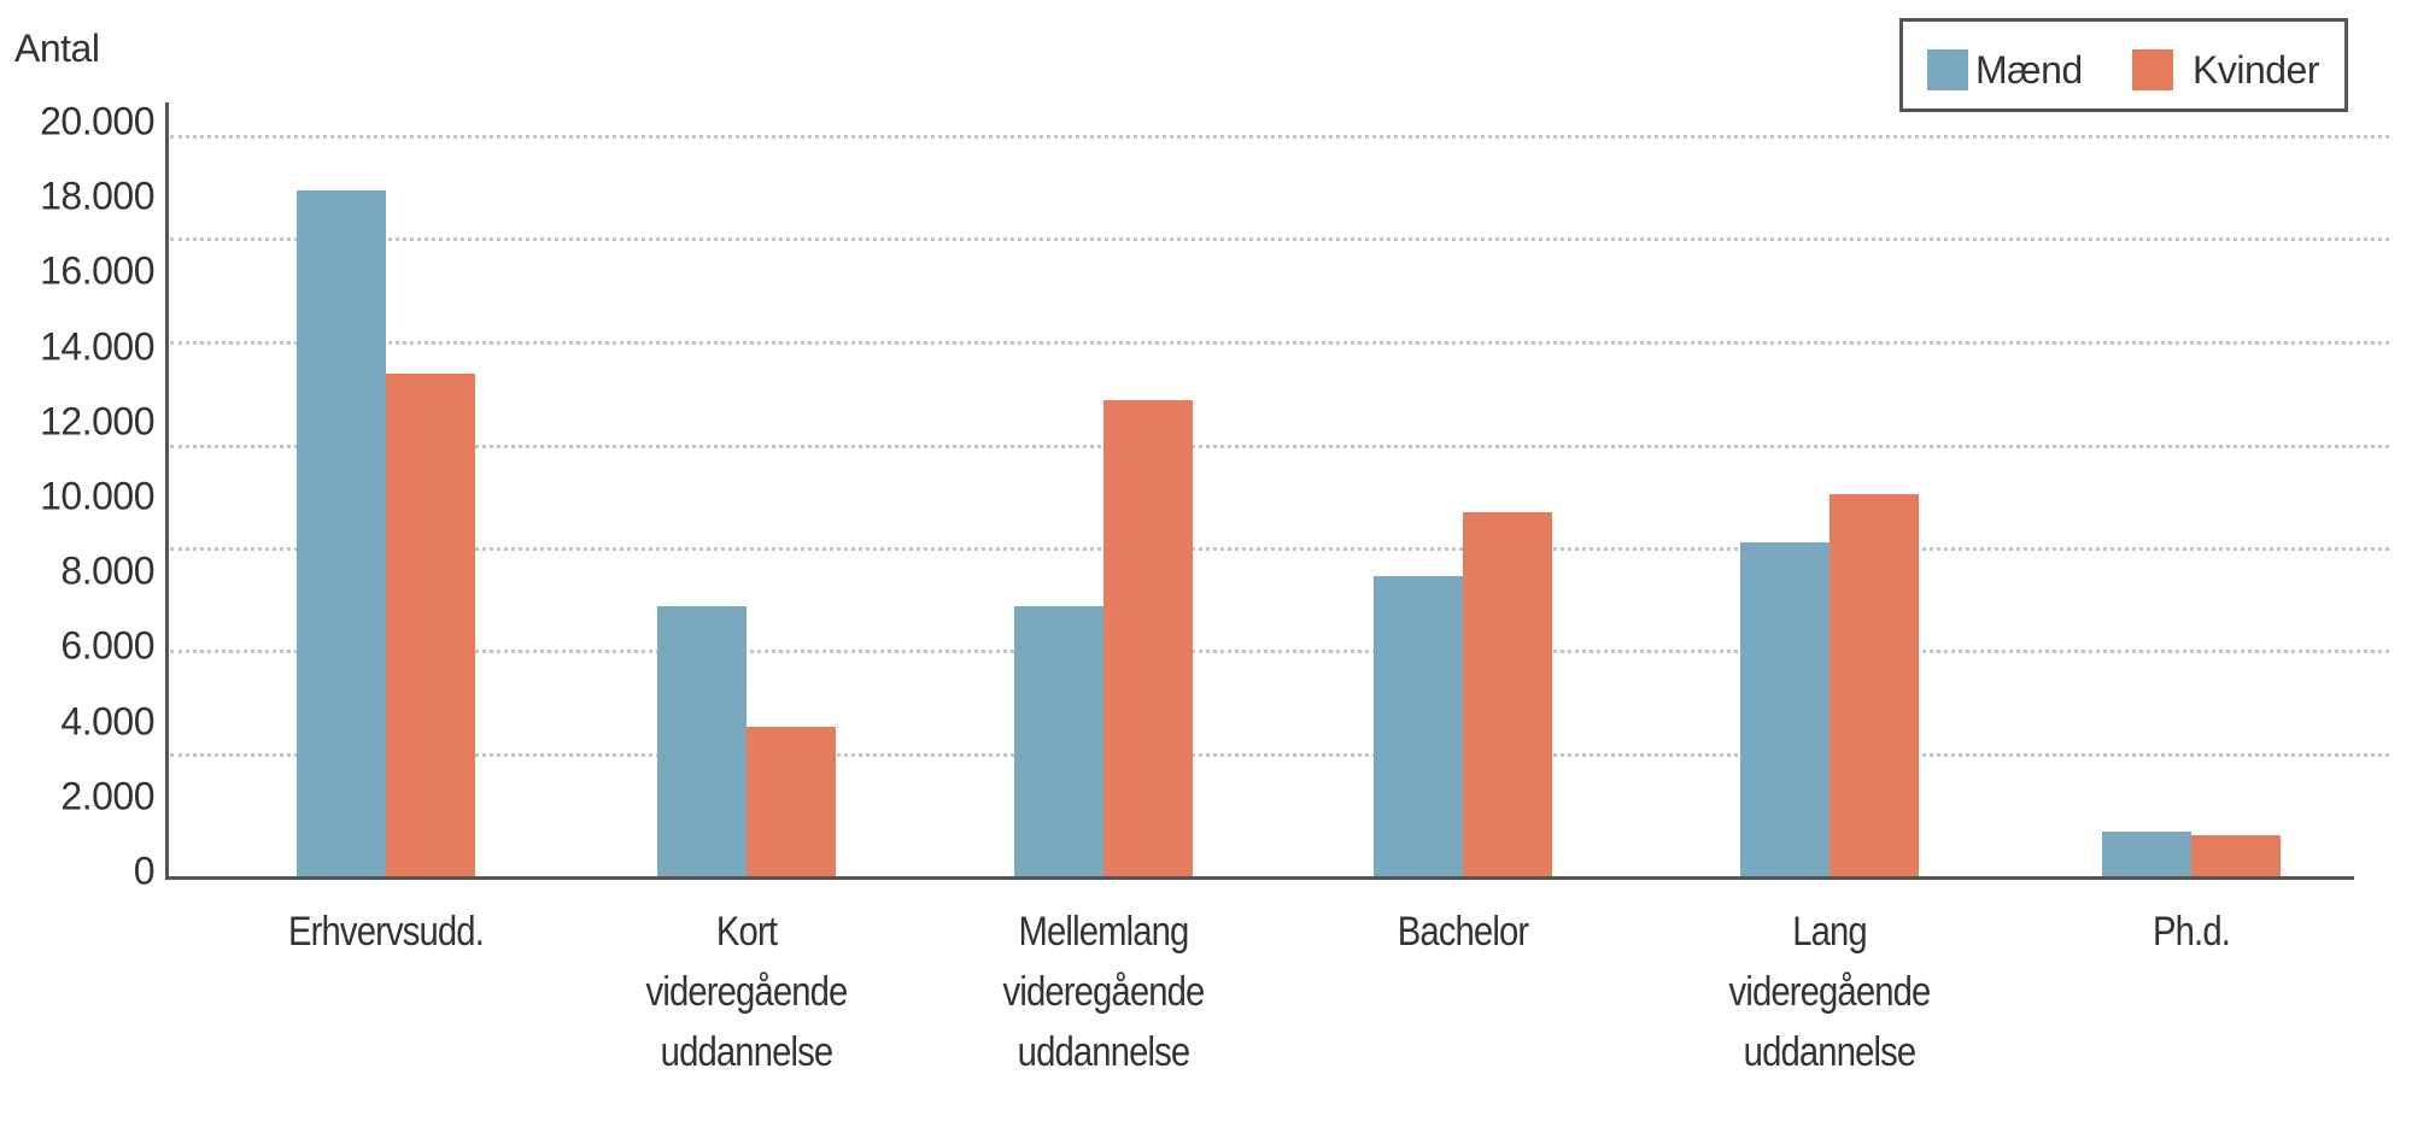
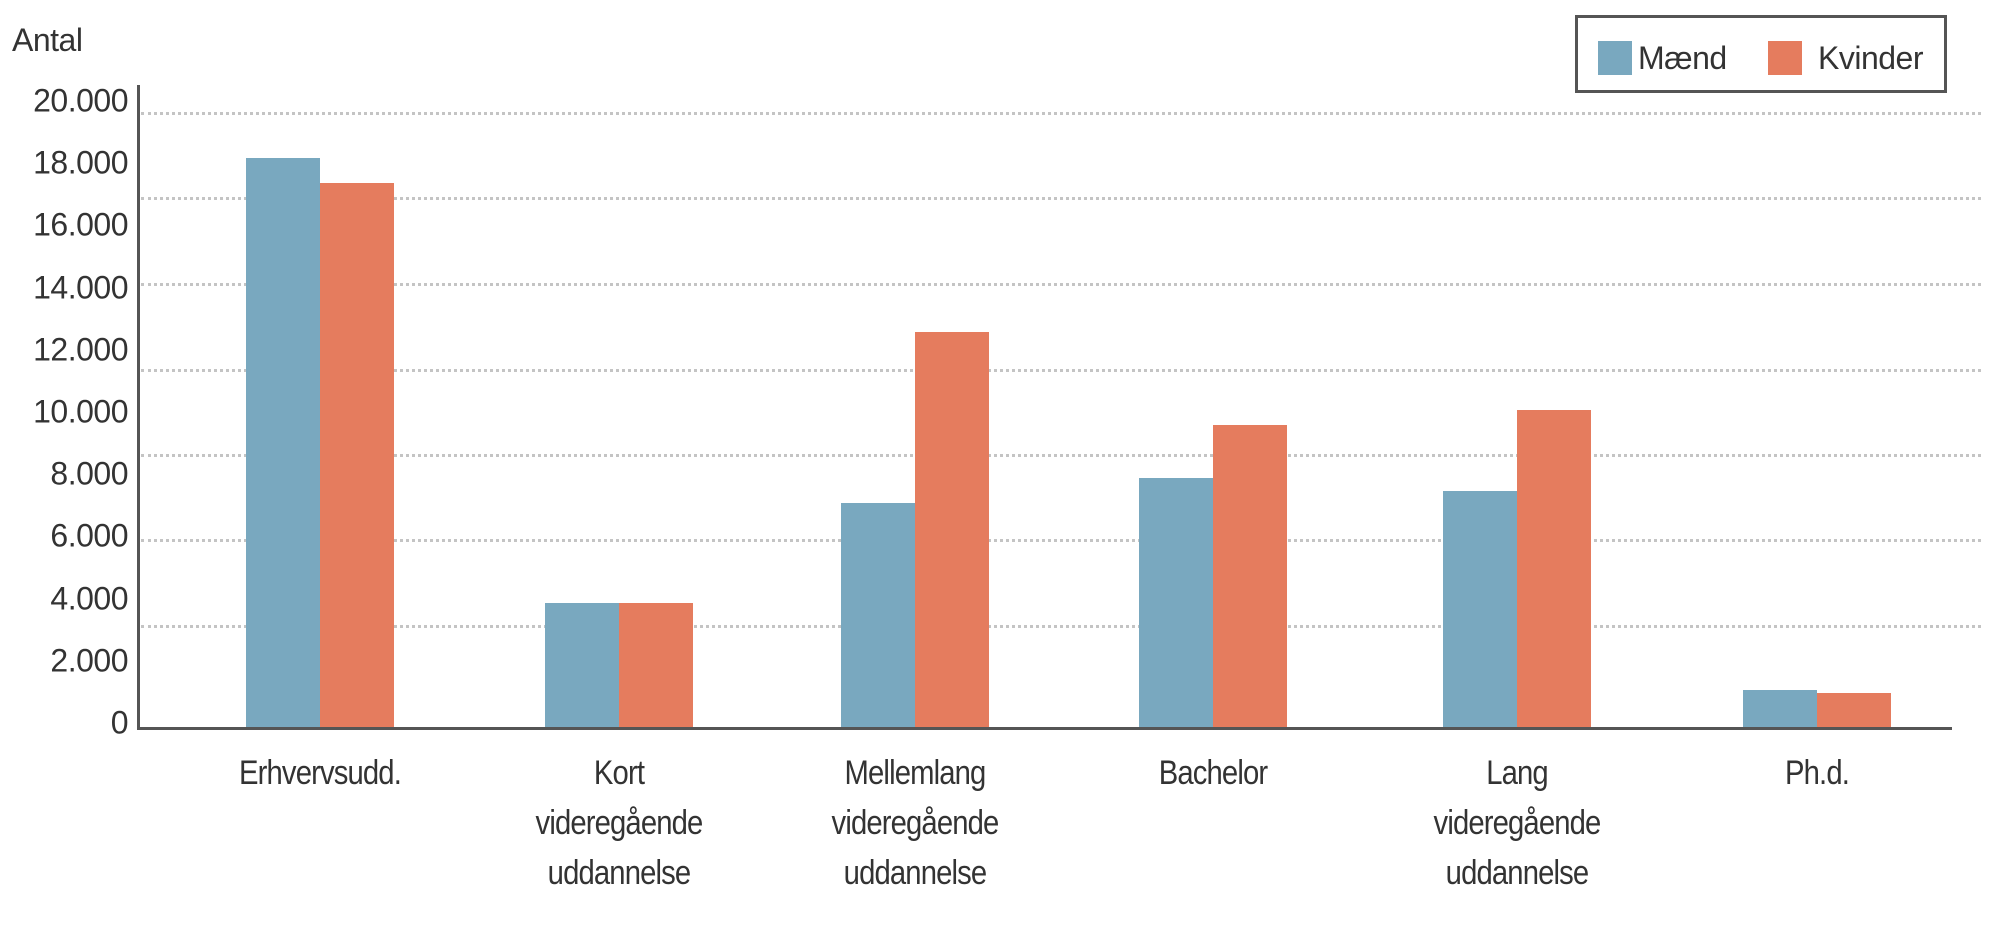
Kvinder/Erhvervsudd.: 13400 -> 17500
Mænd/Kort videregående uddannelse: 7200 -> 4000
Mænd/Lang videregående uddannelse: 8900 -> 7600
